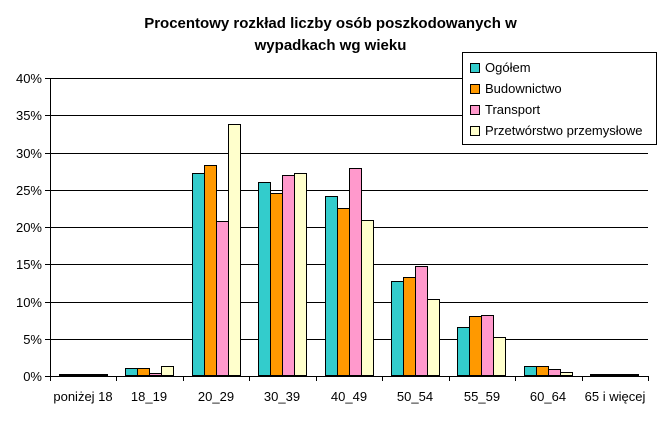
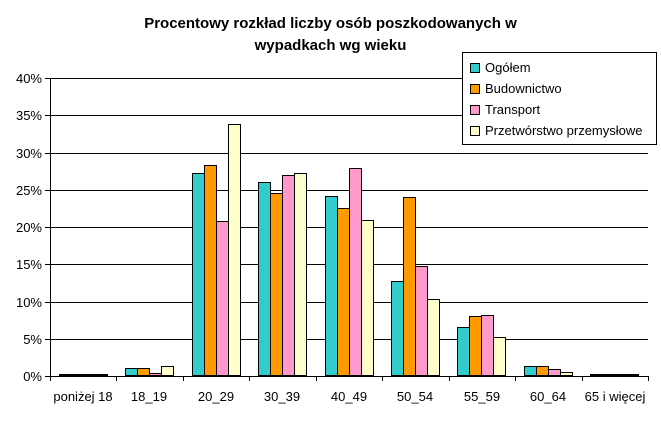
Budownictwo/50_54: 13% -> 24%
